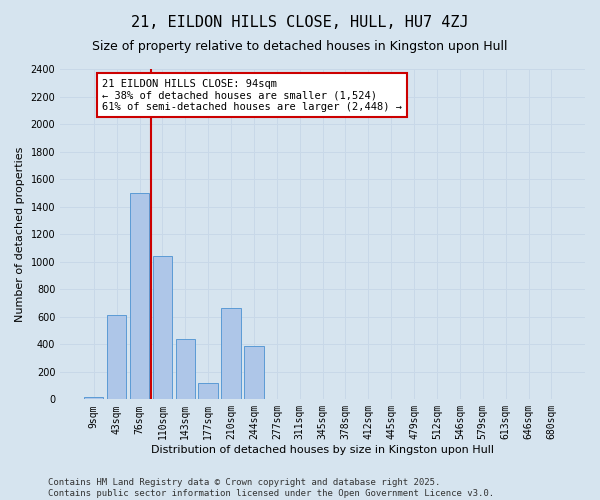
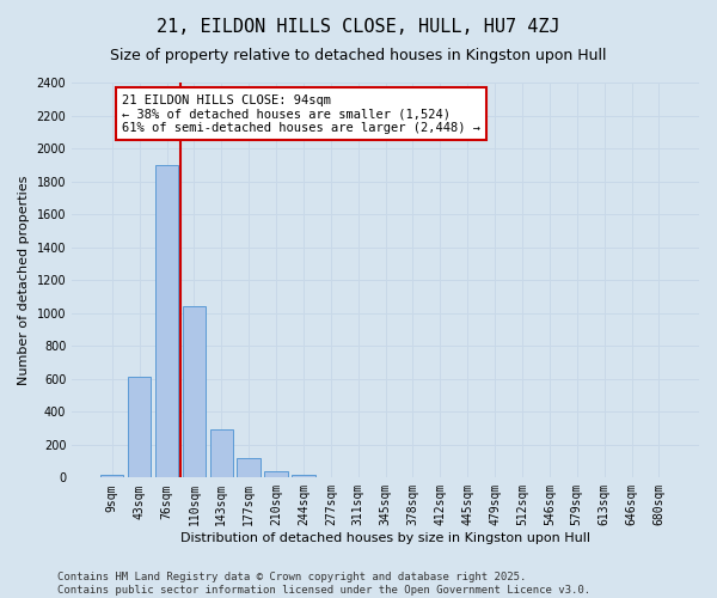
76sqm: 1500 -> 1900
143sqm: 440 -> 300
210sqm: 660 -> 40
244sqm: 390 -> 20
